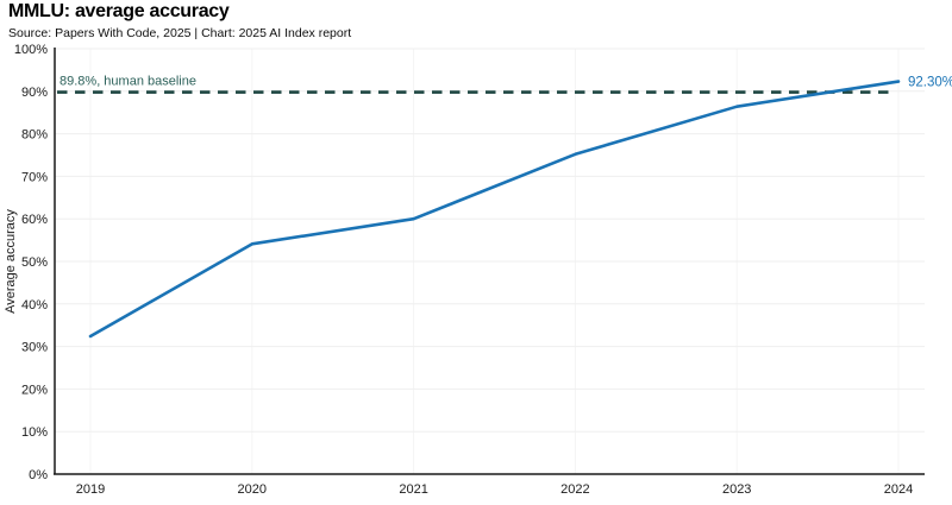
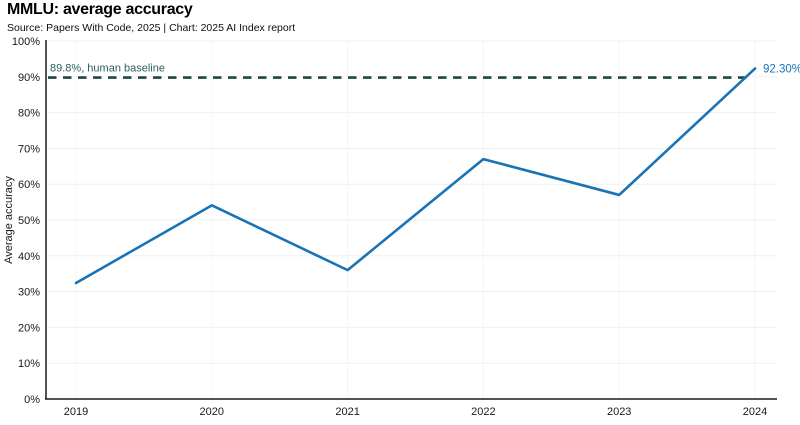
2021: 60% -> 36%
2022: 75% -> 67%
2023: 86% -> 57%
